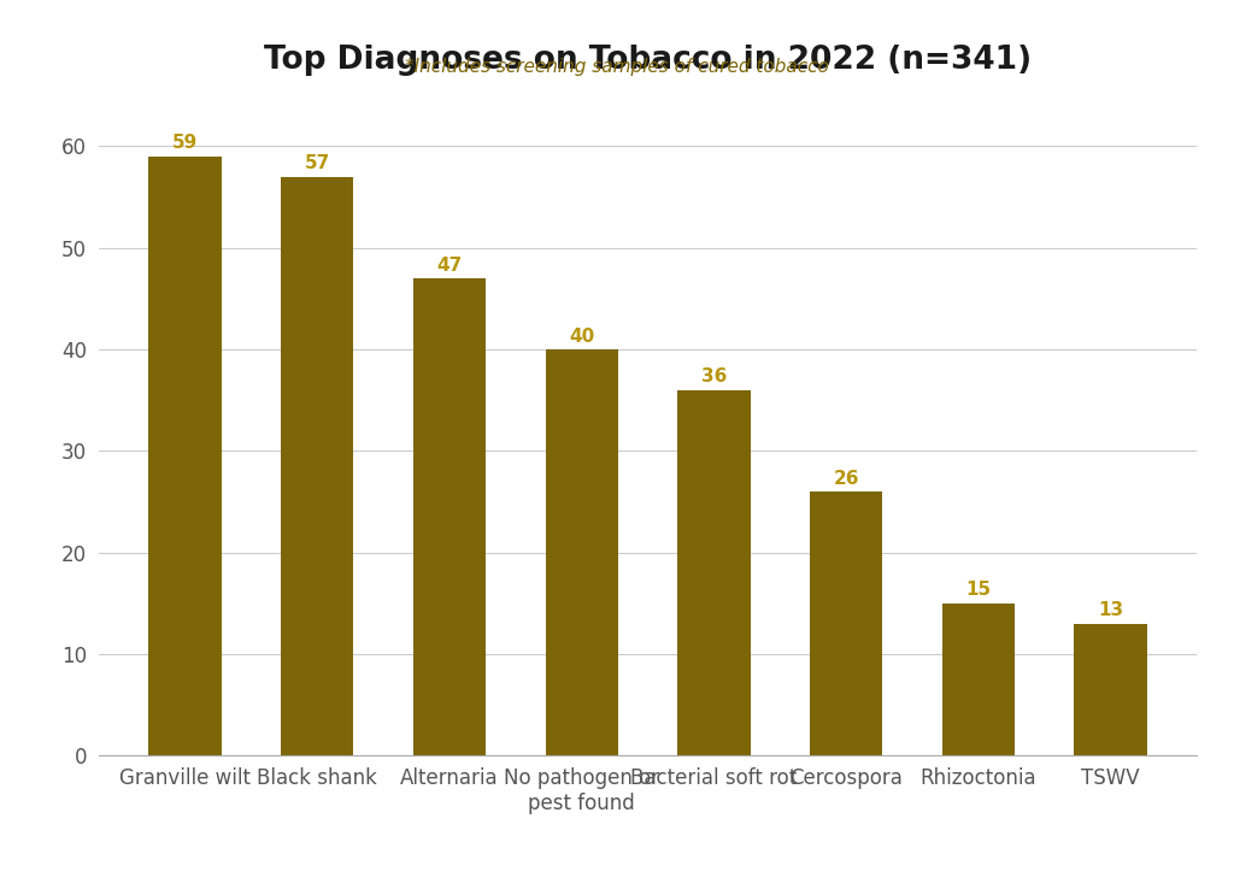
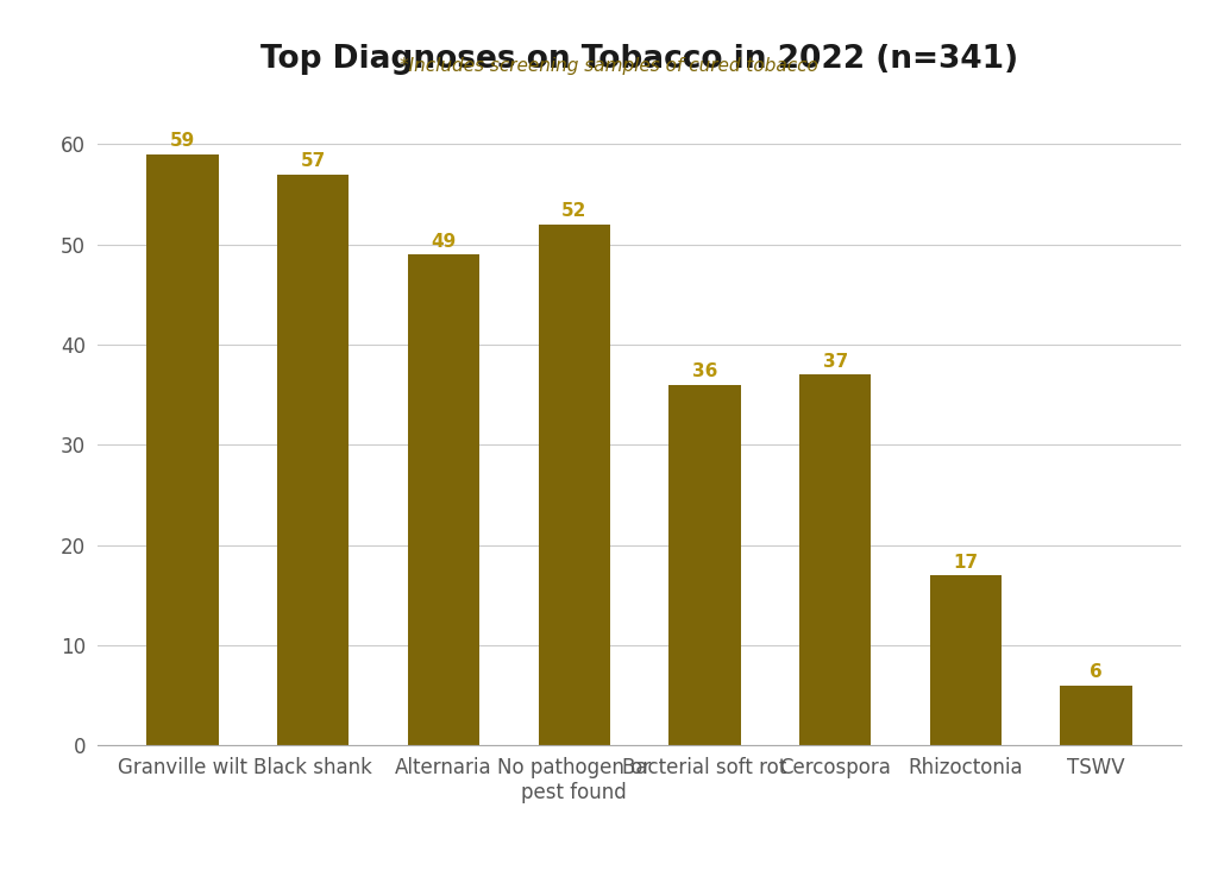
Alternaria: 47 -> 49
No pathogen or pest found: 40 -> 52
Cercospora: 26 -> 37
Rhizoctonia: 15 -> 17
TSWV: 13 -> 6
